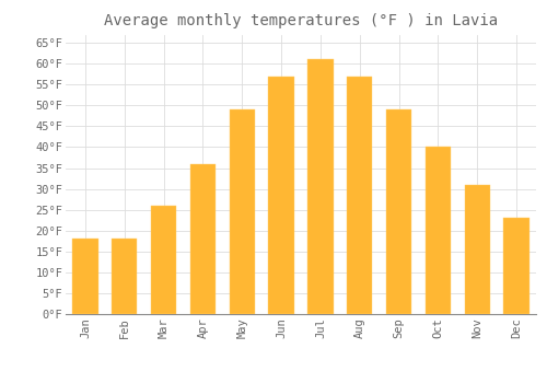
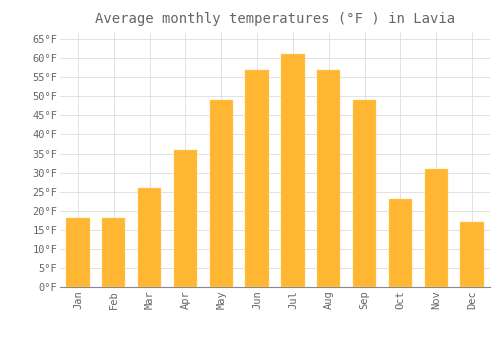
Oct: 40°F -> 23°F
Dec: 23°F -> 17°F
